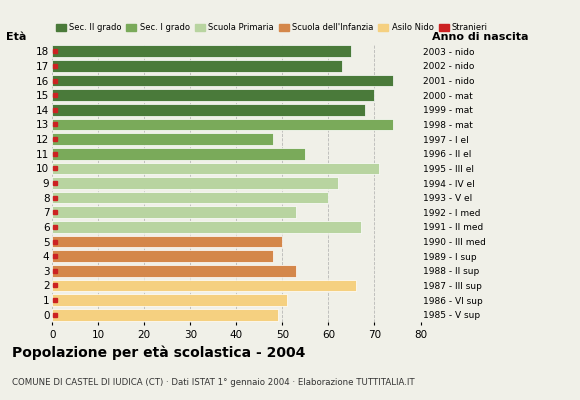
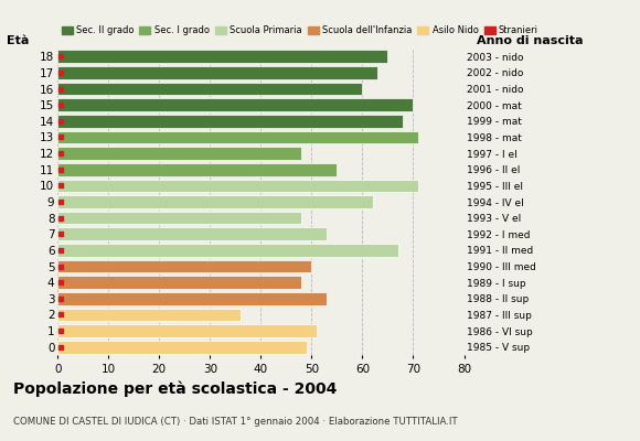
16: 74 -> 60
13: 74 -> 71
8: 60 -> 48
2: 66 -> 36
